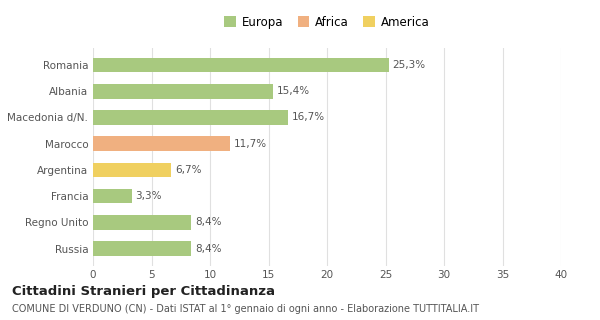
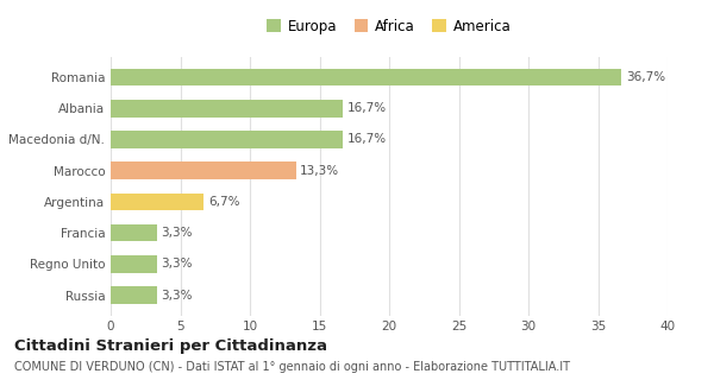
Romania: 25,3% -> 36,7%
Albania: 15,4% -> 16,7%
Marocco: 11,7% -> 13,3%
Regno Unito: 8,4% -> 3,3%
Russia: 8,4% -> 3,3%
